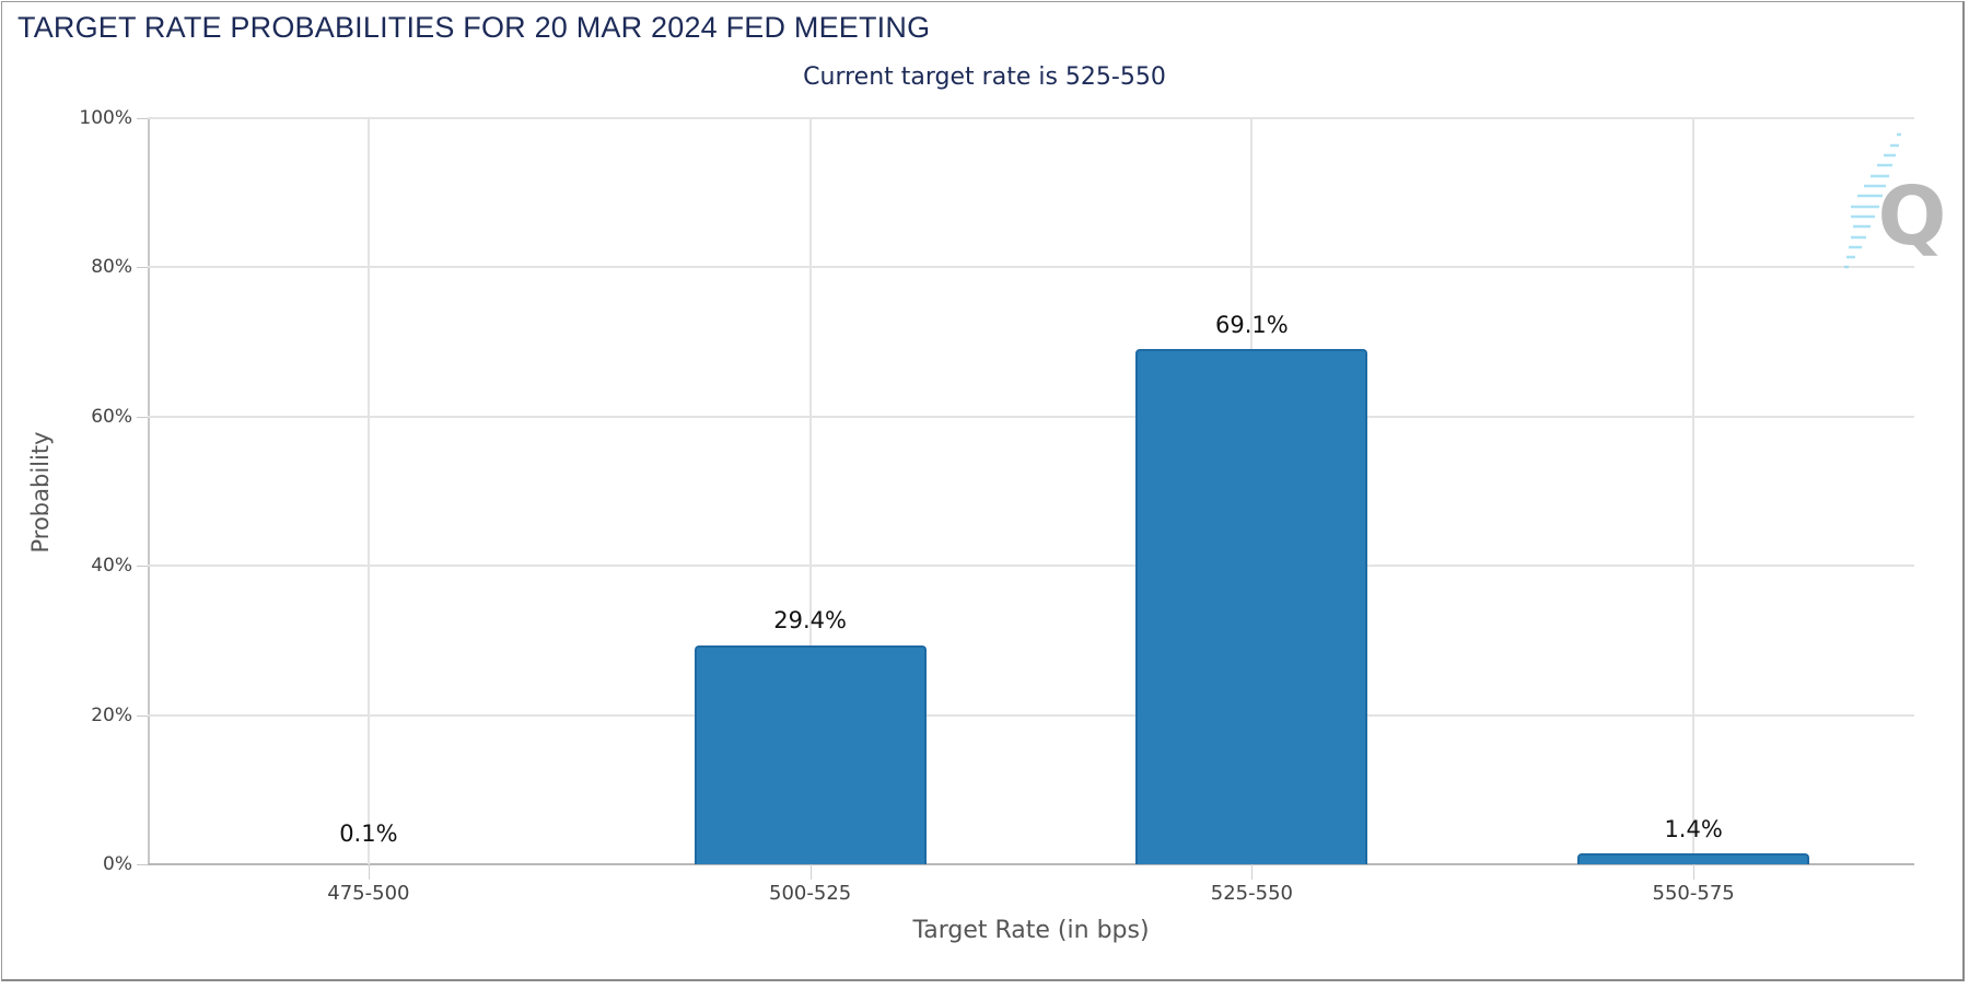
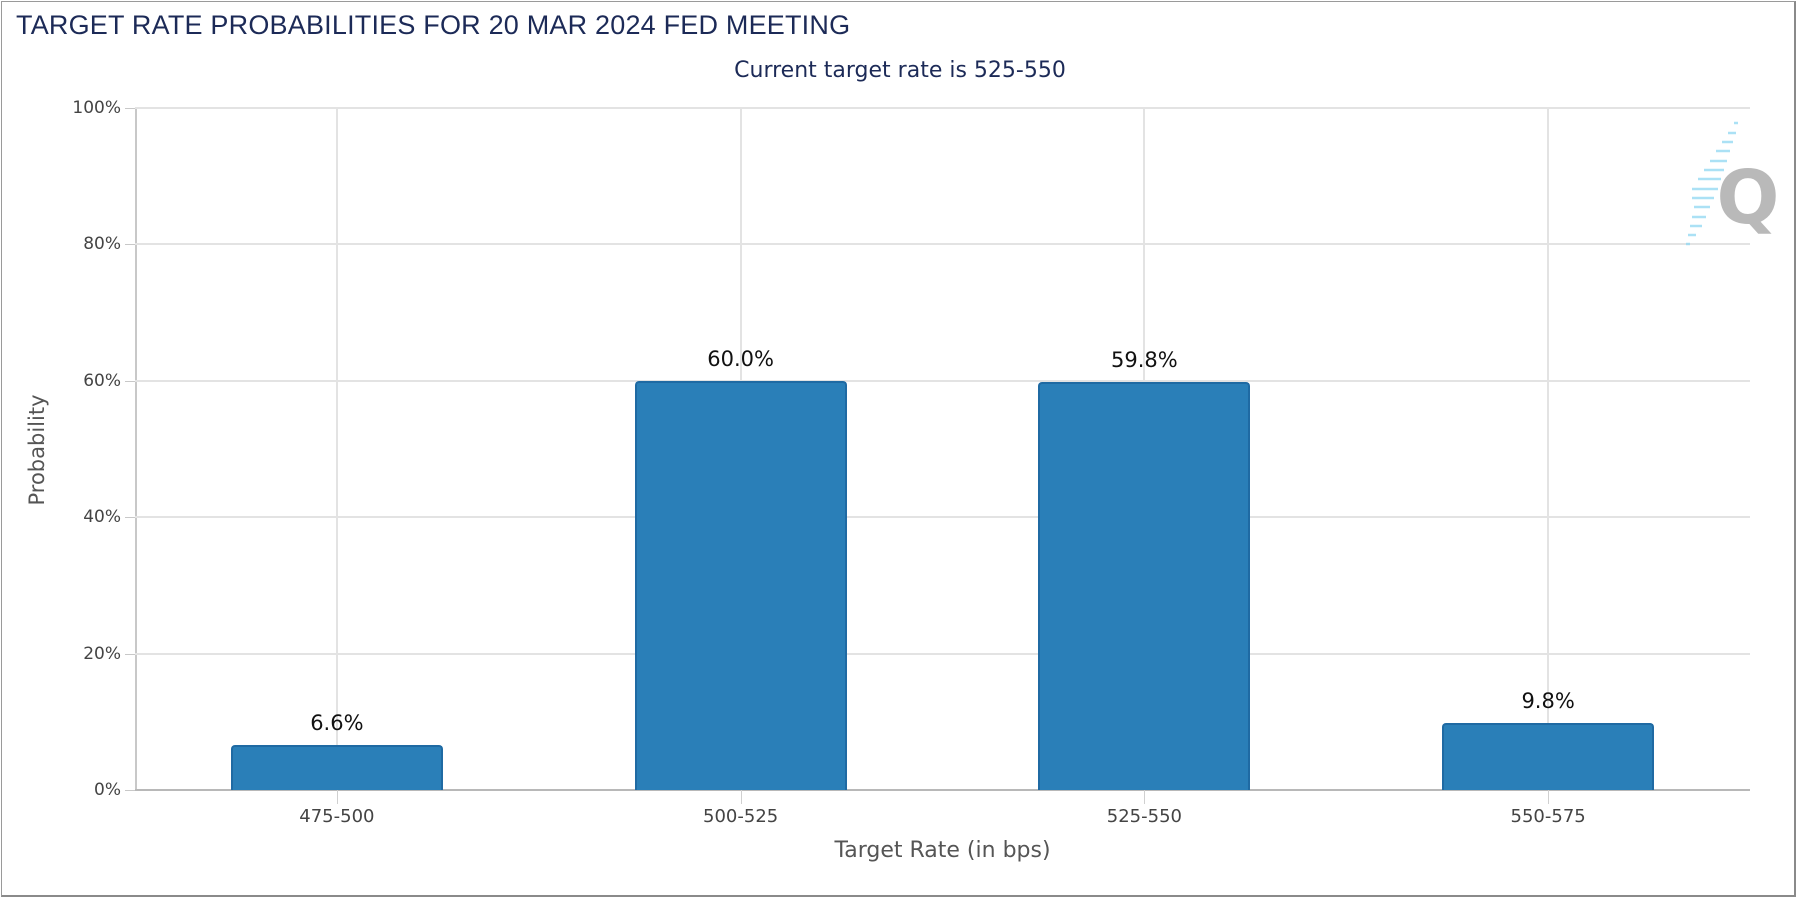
475-500: 0.1% -> 6.6%
500-525: 29.4% -> 60.0%
525-550: 69.1% -> 59.8%
550-575: 1.4% -> 9.8%
